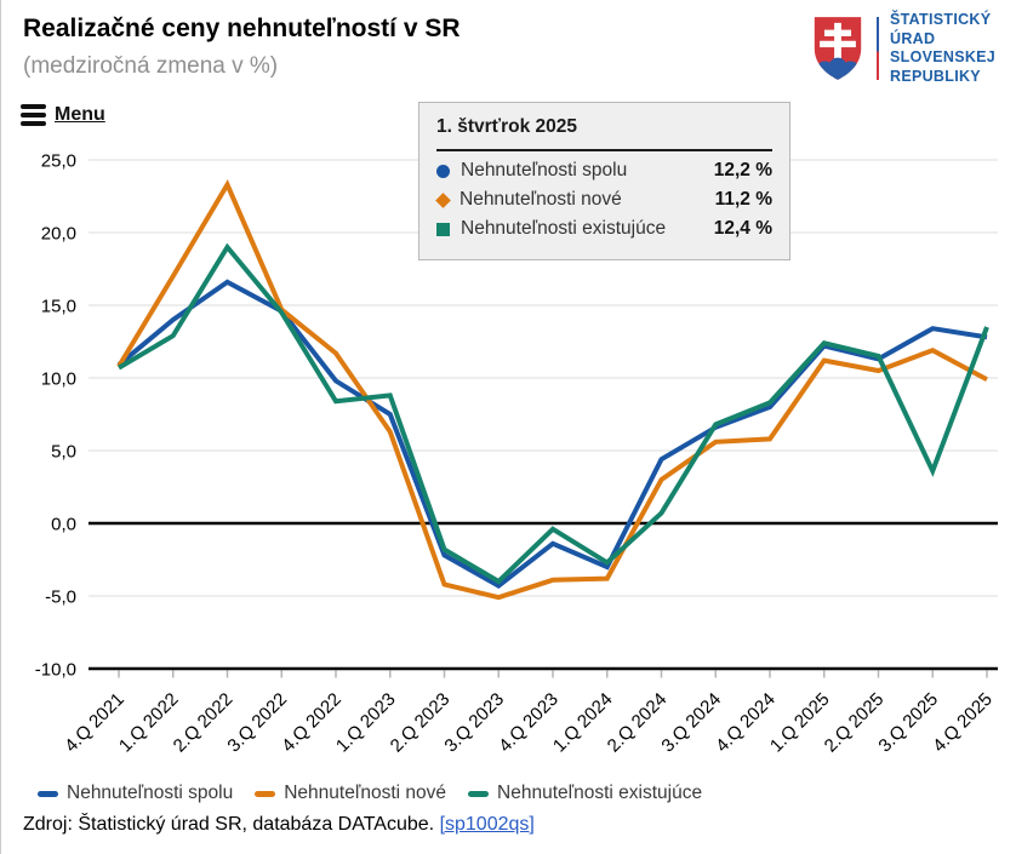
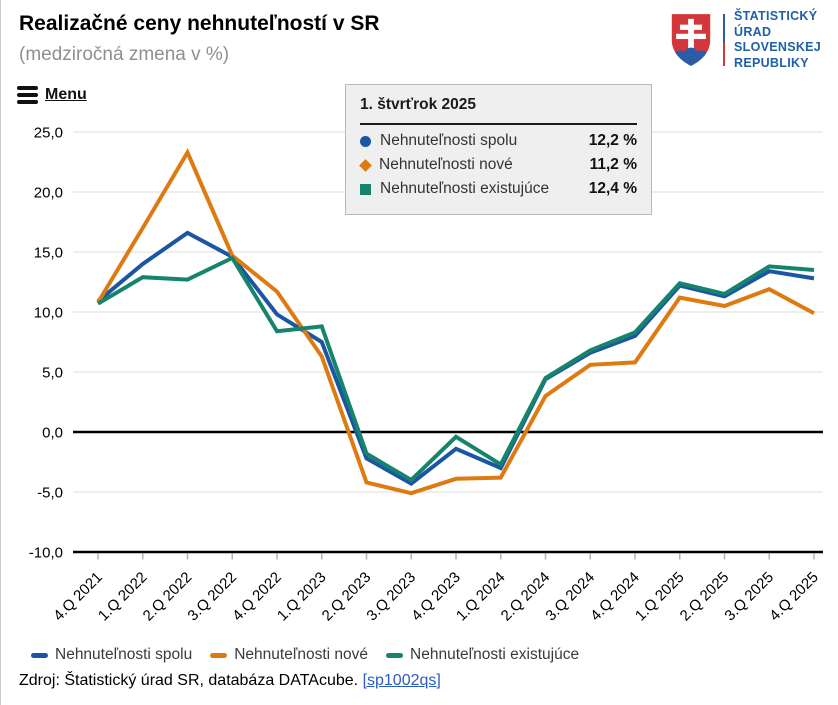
Nehnuteľnosti existujúce/2.Q 2022: 19,0 -> 12,7
Nehnuteľnosti existujúce/2.Q 2024: 0,7 -> 4,5
Nehnuteľnosti existujúce/3.Q 2025: 3,6 -> 13,8
